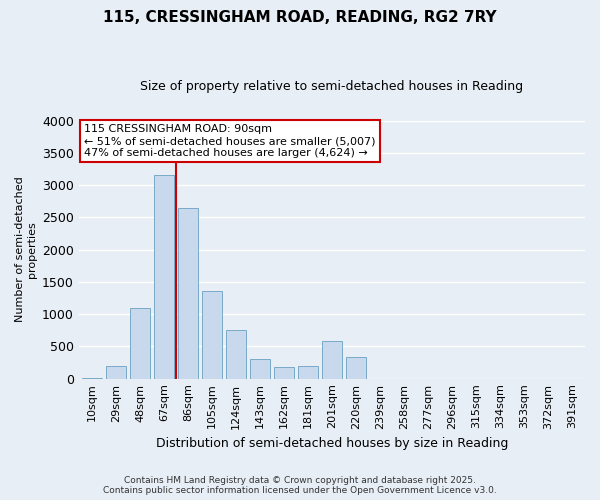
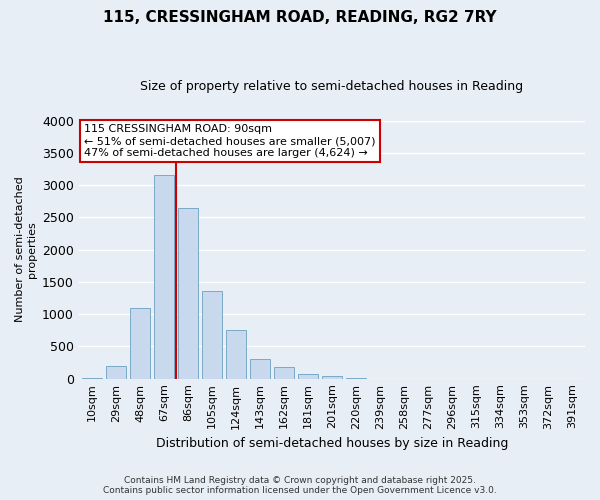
181sqm: 200 -> 80
201sqm: 580 -> 40
220sqm: 340 -> 10
